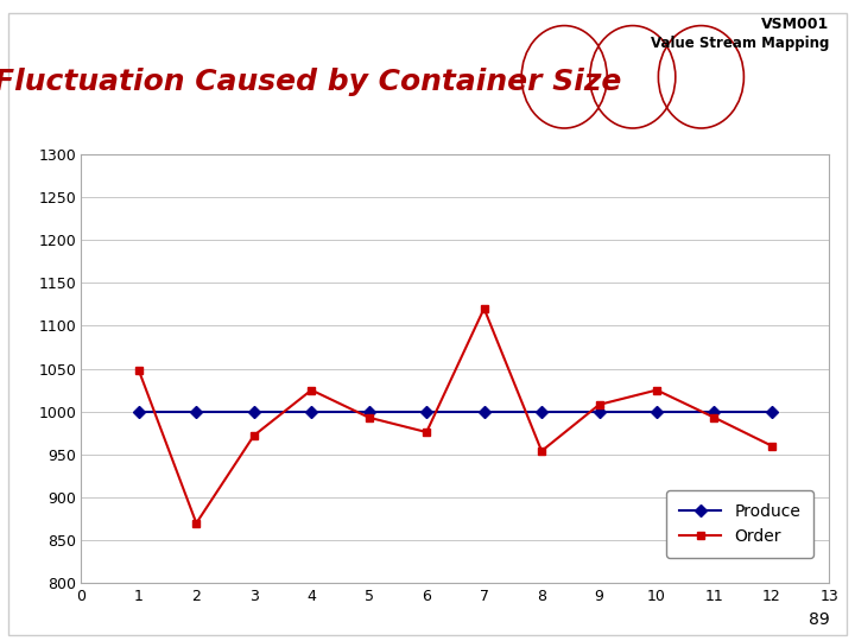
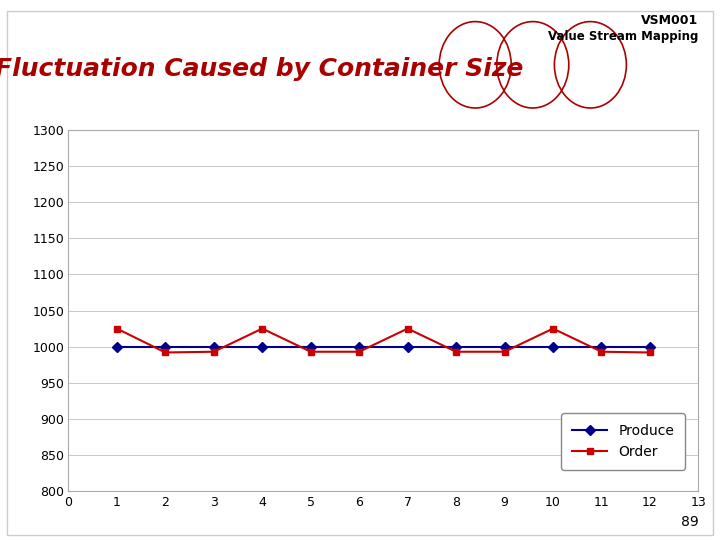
Order/1: 1048 -> 1025
Order/2: 870 -> 992
Order/3: 972 -> 993
Order/6: 976 -> 993
Order/7: 1120 -> 1025
Order/8: 954 -> 993
Order/9: 1008 -> 993
Order/12: 960 -> 992
